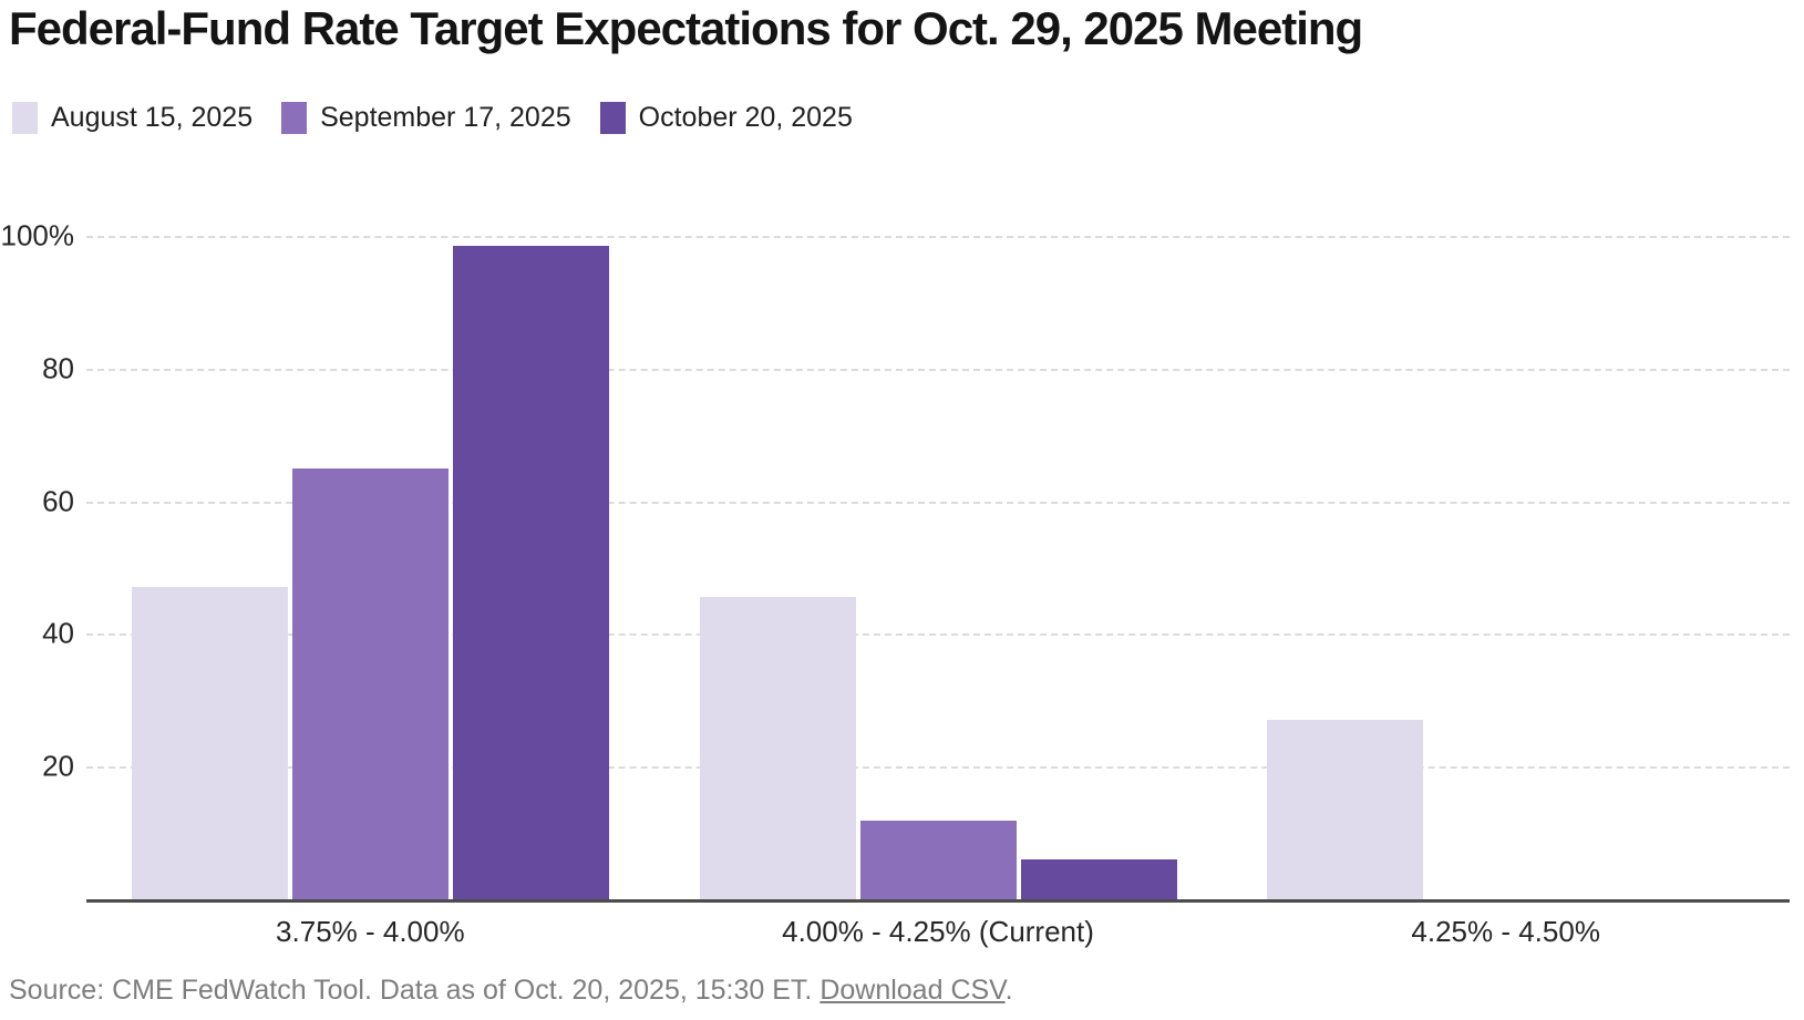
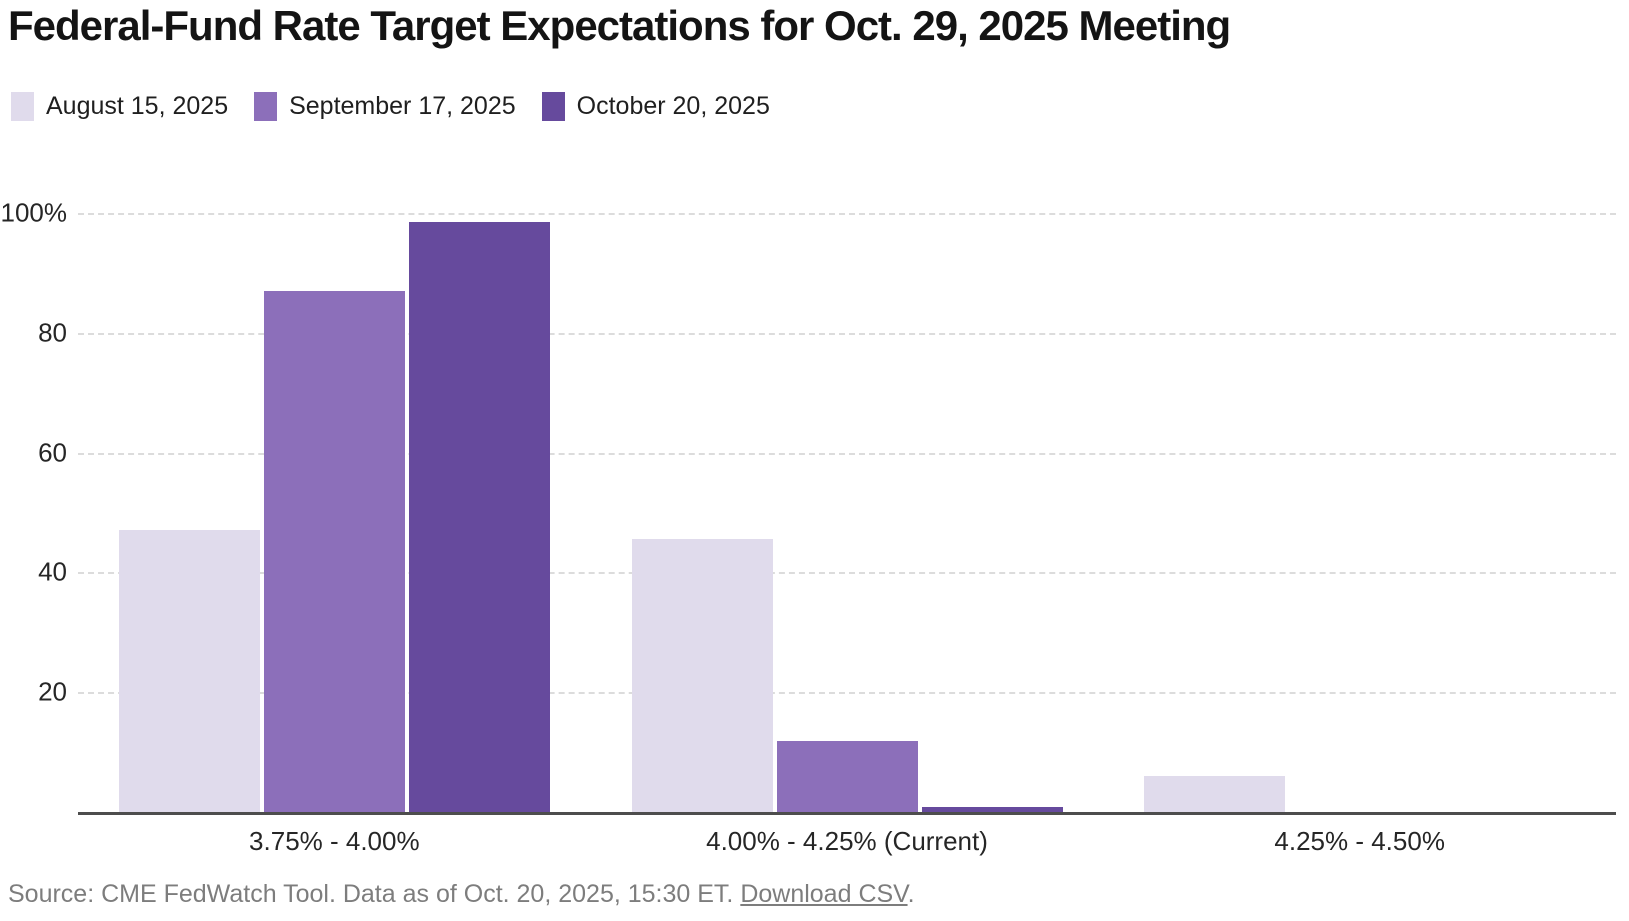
September 17, 2025/3.75% - 4.00%: 65% -> 87%
October 20, 2025/4.00% - 4.25% (Current): 6% -> 1%
August 15, 2025/4.25% - 4.50%: 27% -> 6%
